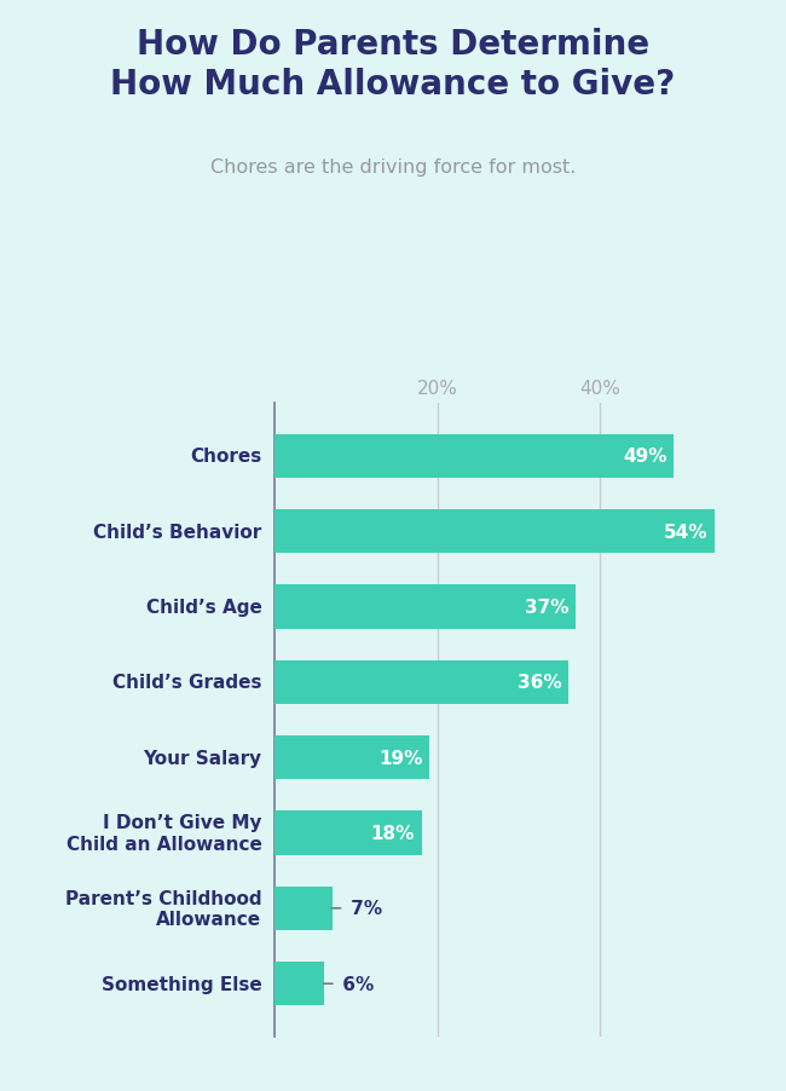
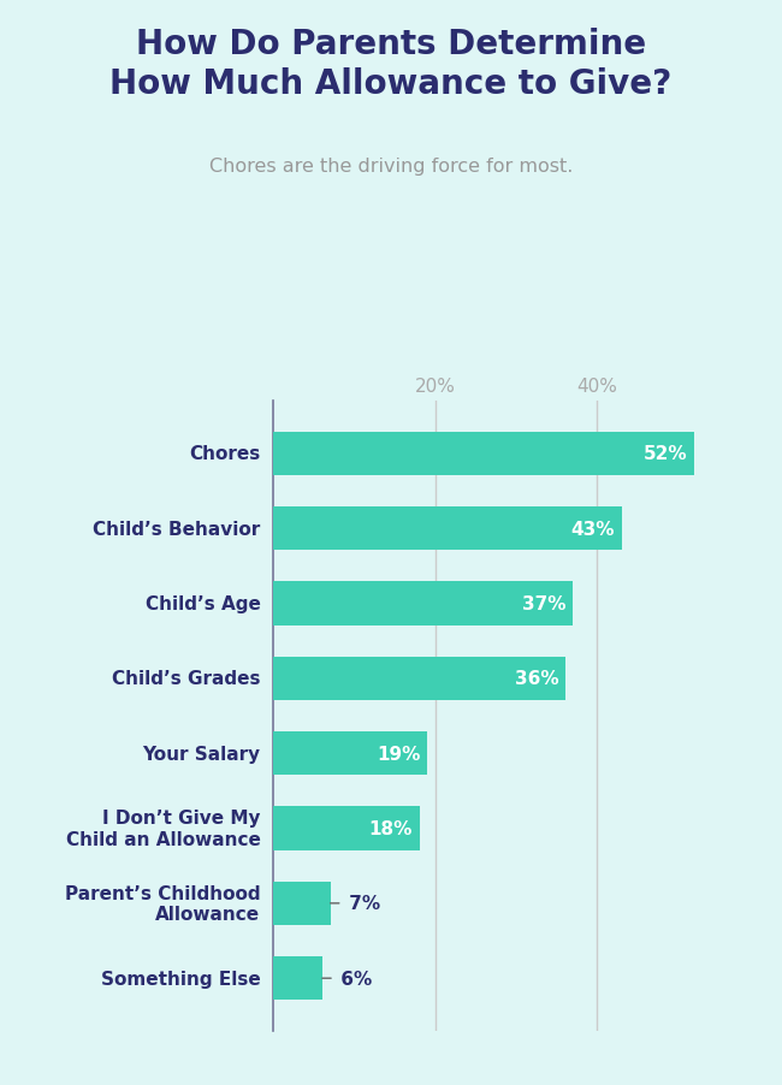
Chores: 49% -> 52%
Child’s Behavior: 54% -> 43%
